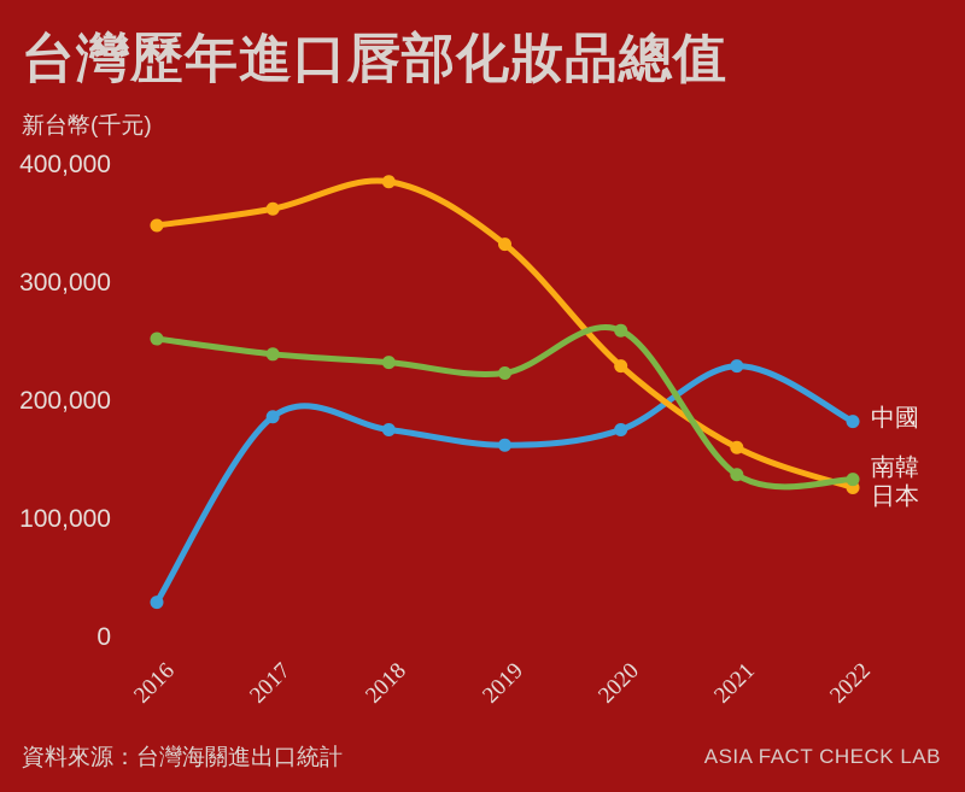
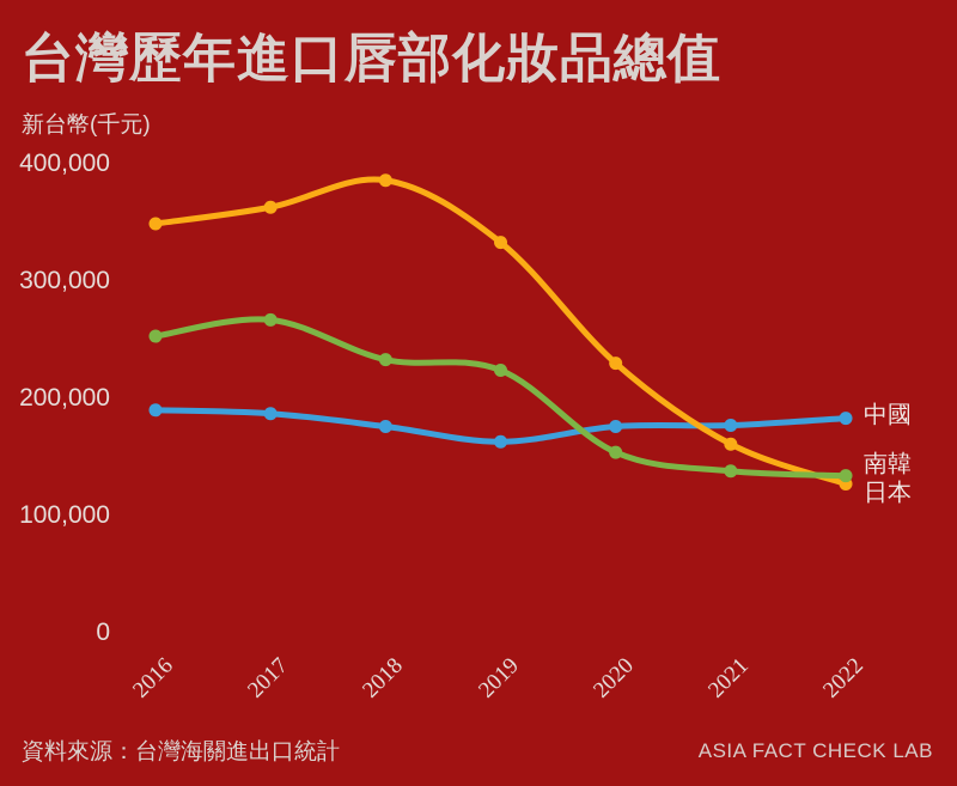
中國/2016: 30000 -> 190000
南韓/2017: 240000 -> 270000
南韓/2020: 260000 -> 150000
中國/2021: 230000 -> 180000
